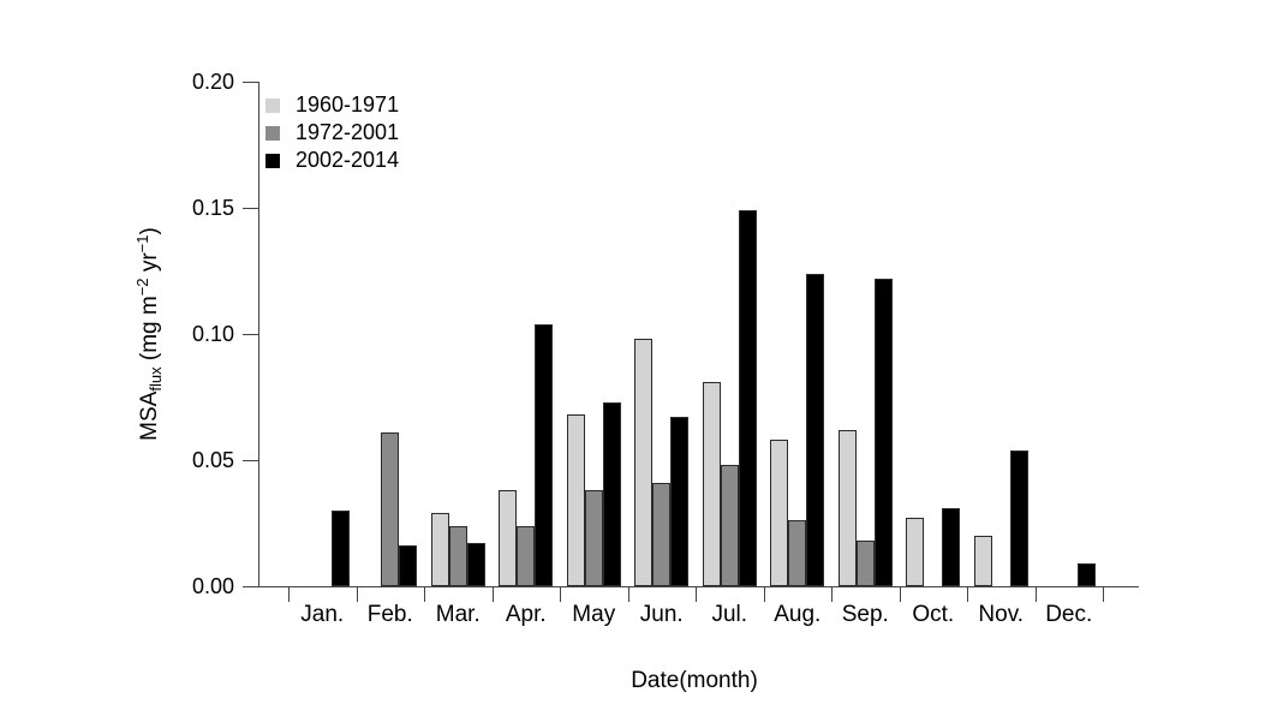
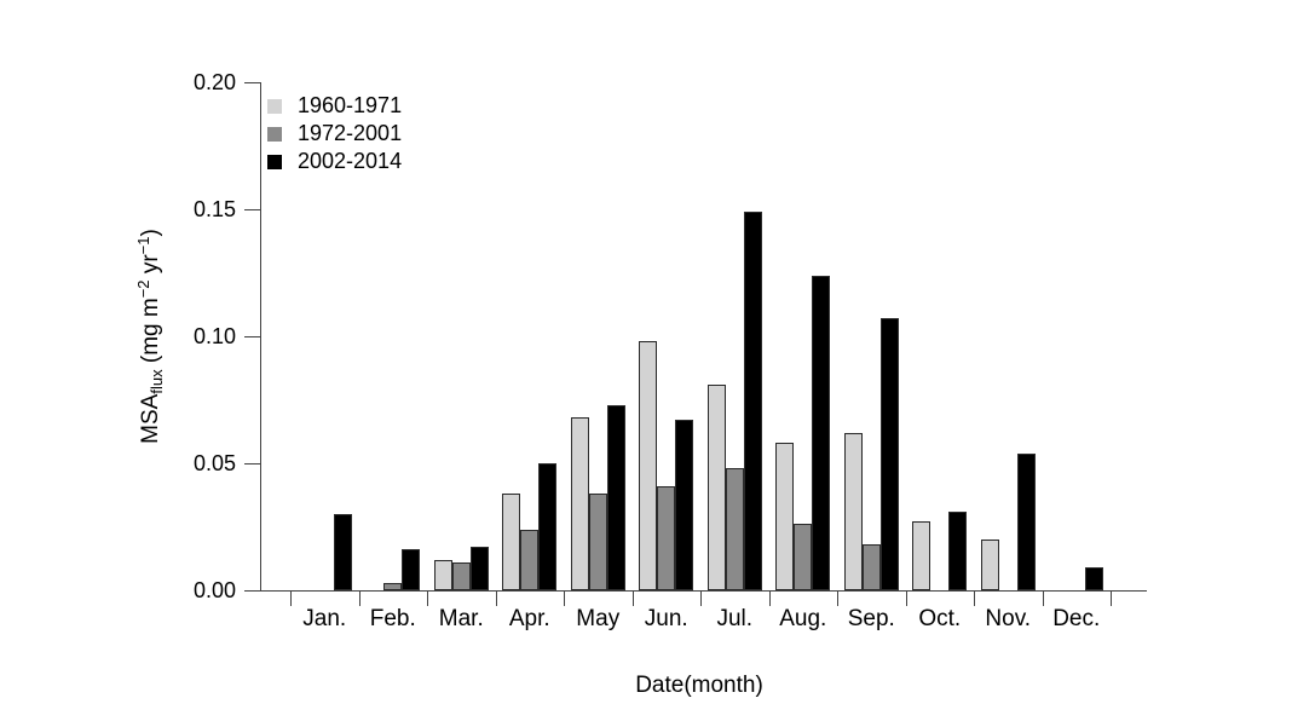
1972-2001/Feb.: 0.061 -> 0.003
1960-1971/Mar.: 0.029 -> 0.012
1972-2001/Mar.: 0.024 -> 0.011
2002-2014/Apr.: 0.104 -> 0.050
2002-2014/Sep.: 0.122 -> 0.107
